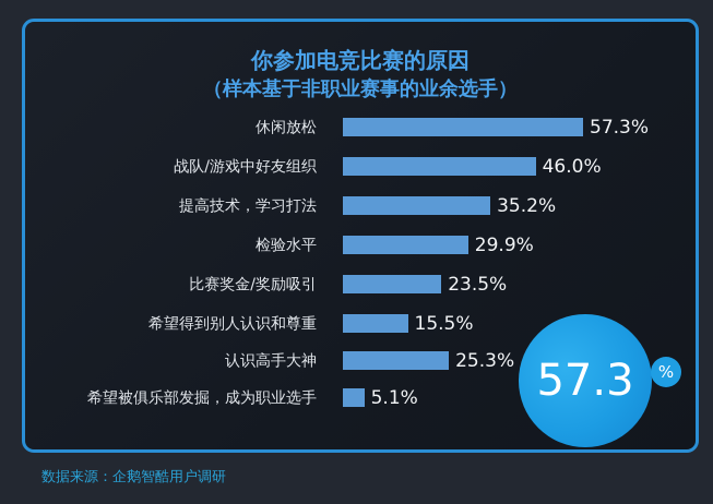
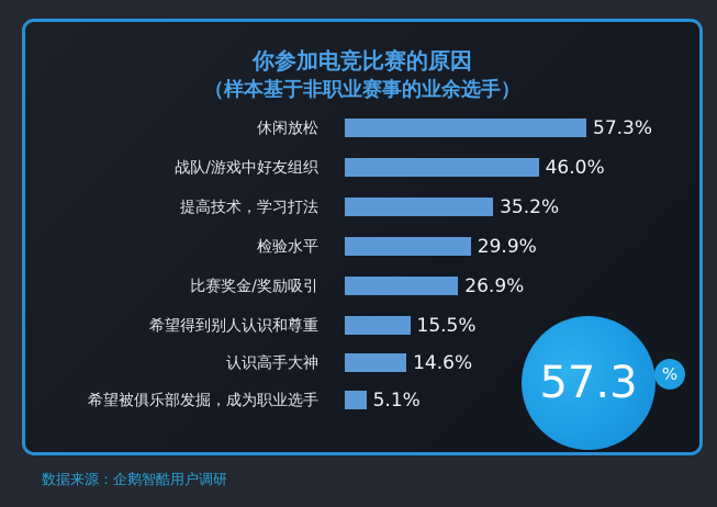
比赛奖金/奖励吸引: 23.5% -> 26.9%
认识高手大神: 25.3% -> 14.6%
